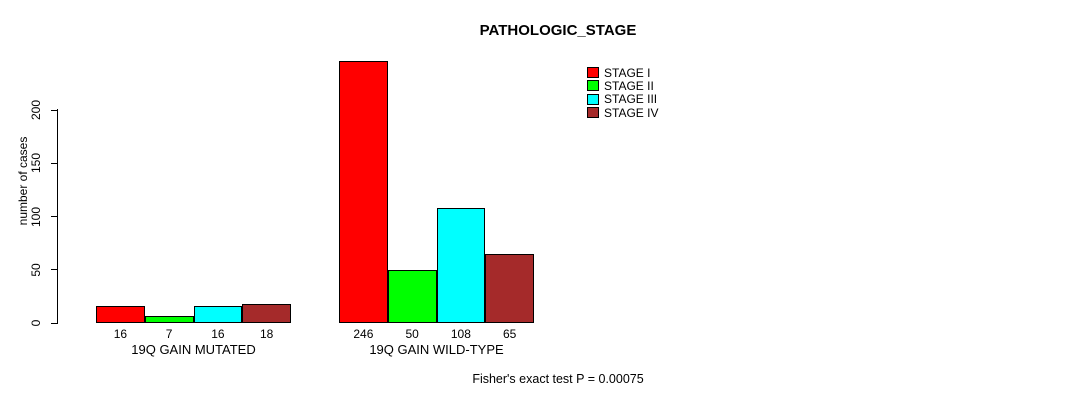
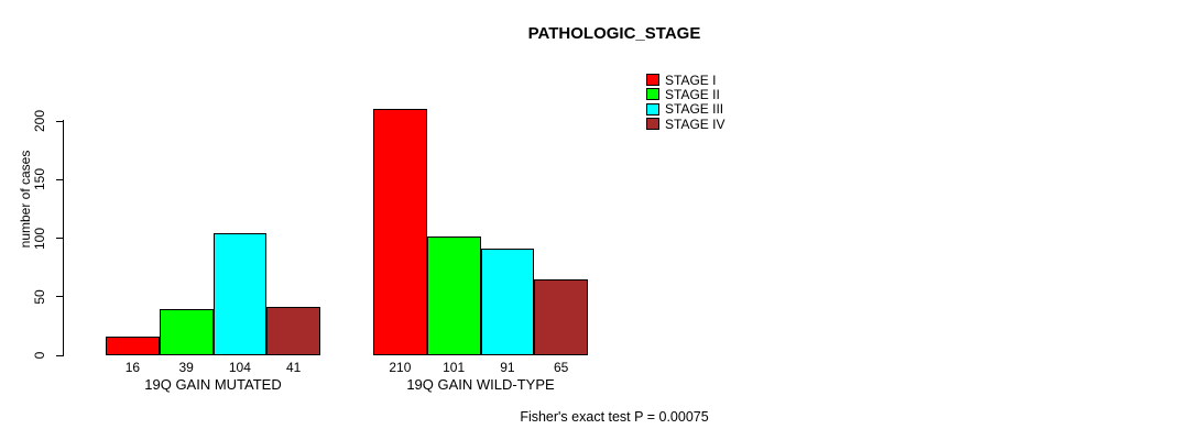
STAGE II/19Q GAIN MUTATED: 7 -> 39
STAGE III/19Q GAIN MUTATED: 16 -> 104
STAGE IV/19Q GAIN MUTATED: 18 -> 41
STAGE I/19Q GAIN WILD-TYPE: 246 -> 210
STAGE II/19Q GAIN WILD-TYPE: 50 -> 101
STAGE III/19Q GAIN WILD-TYPE: 108 -> 91
